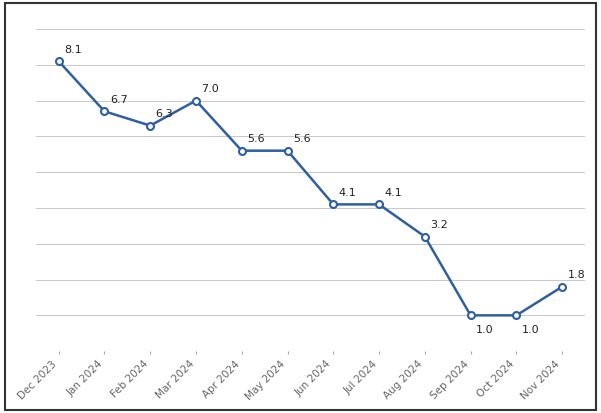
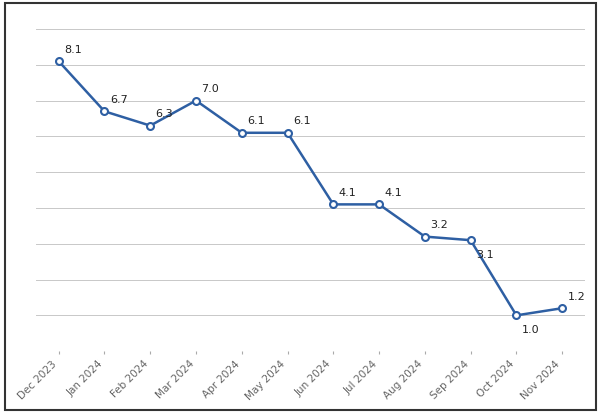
Apr 2024: 5.6 -> 6.1
May 2024: 5.6 -> 6.1
Sep 2024: 1.0 -> 3.1
Nov 2024: 1.8 -> 1.2
